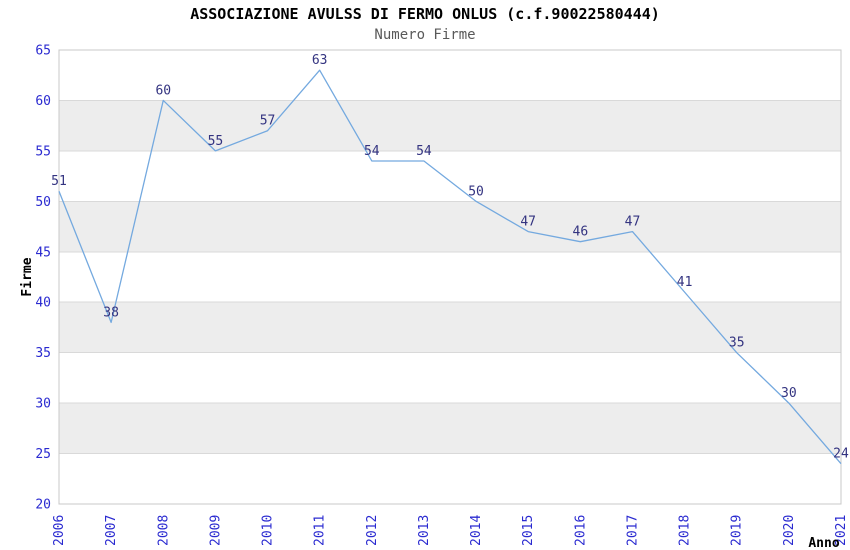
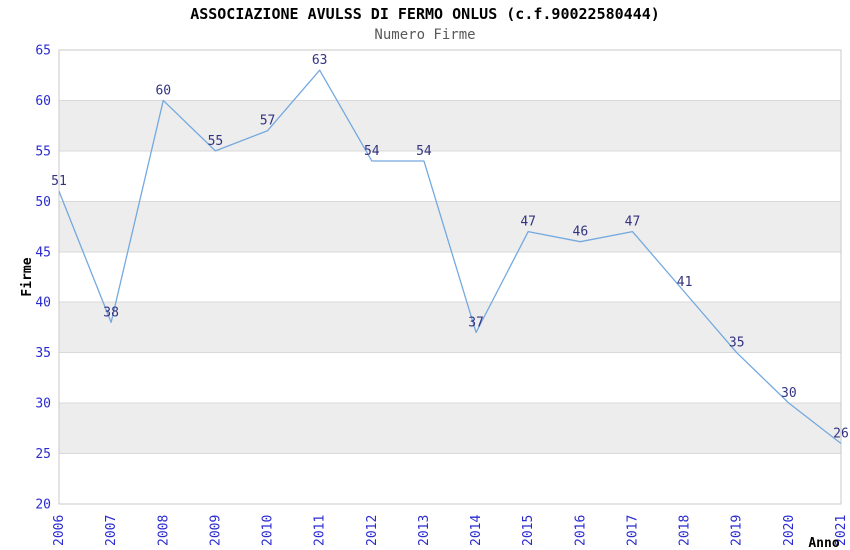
2014: 50 -> 37
2021: 24 -> 26
